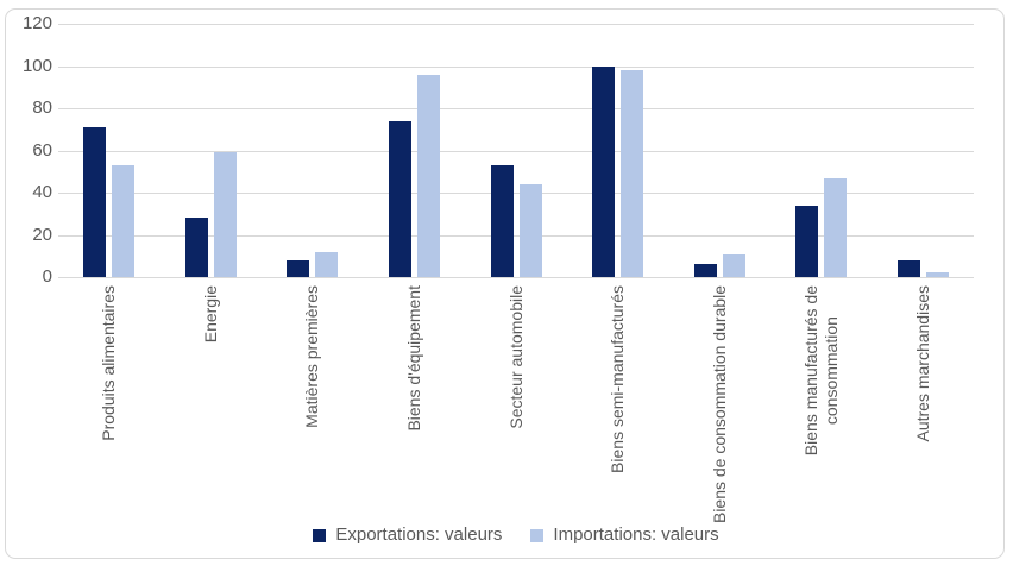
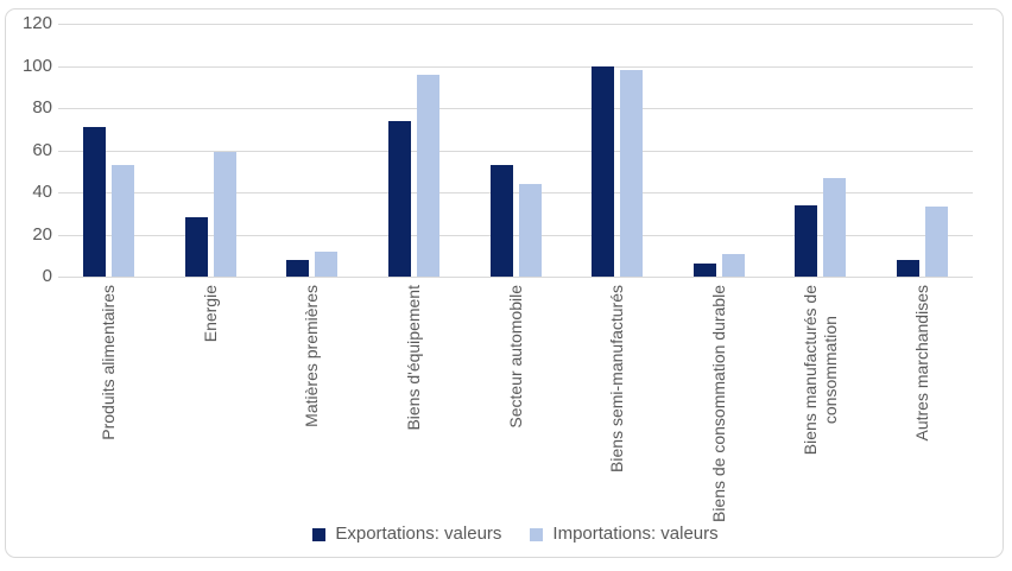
Importations: valeurs/Autres marchandises: 2 -> 33
